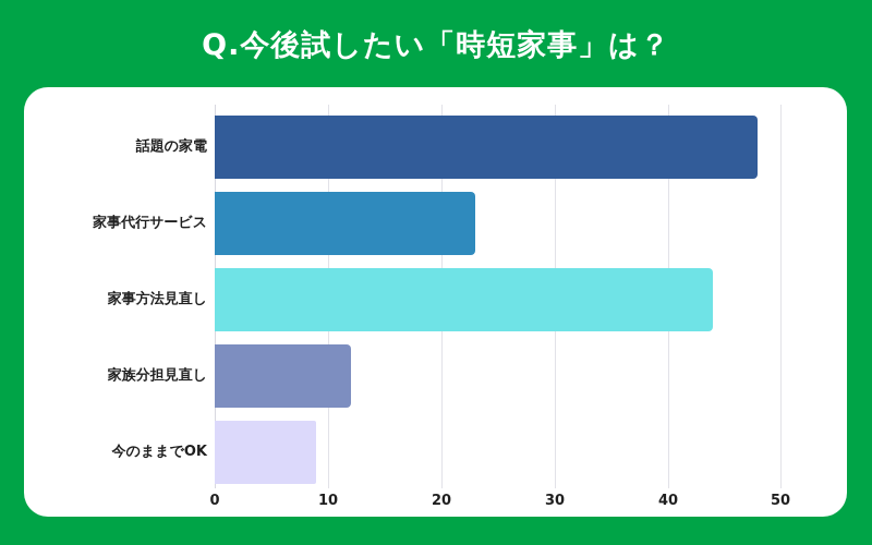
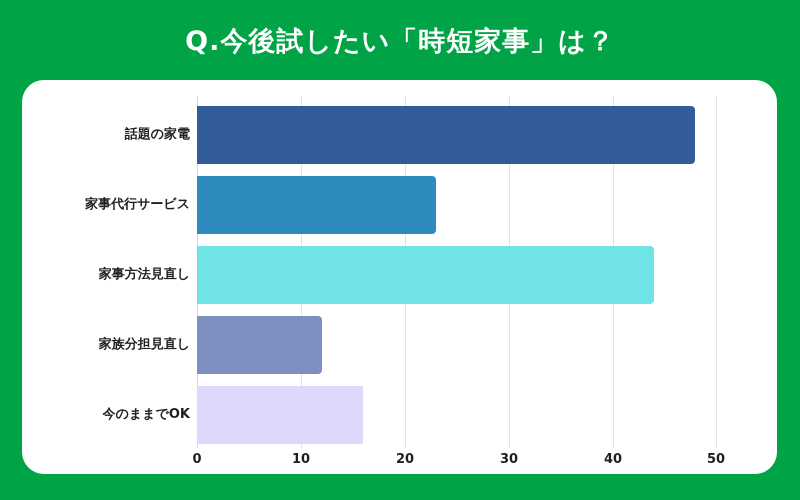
今のままでOK: 9 -> 16
